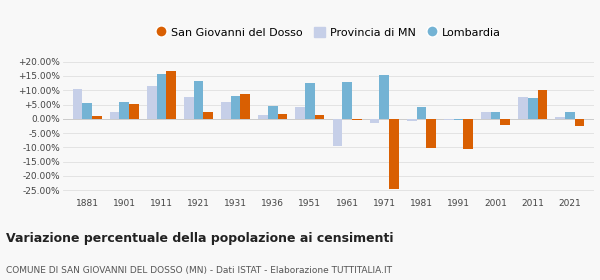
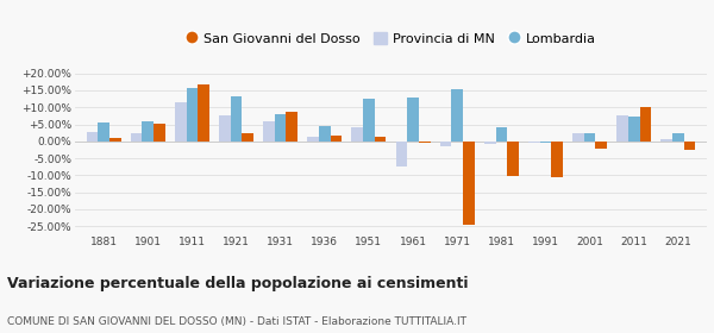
Provincia di MN/1881: 10.5% -> 2.8%
Provincia di MN/1961: -9.5% -> -7.5%
